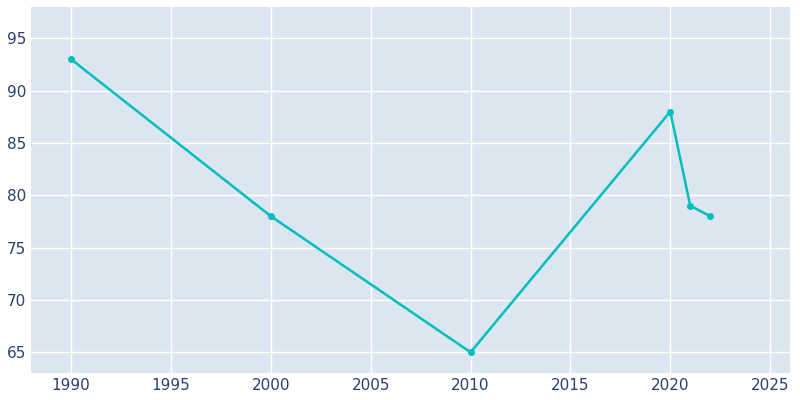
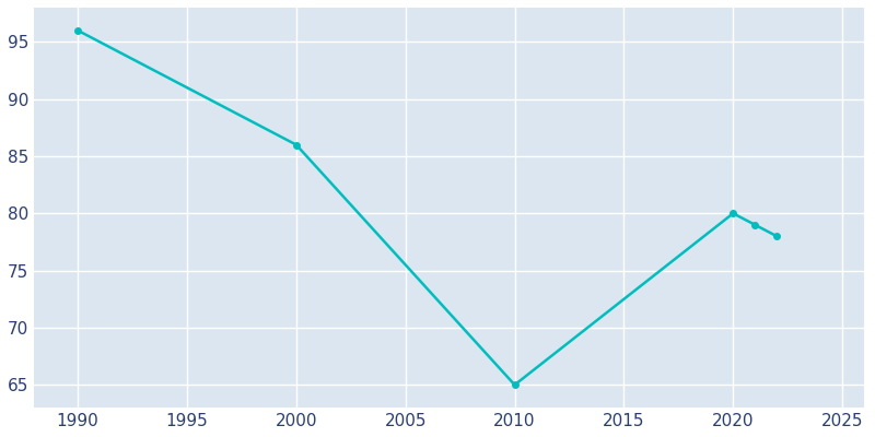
1990: 93 -> 96
2000: 78 -> 86
2020: 88 -> 80
